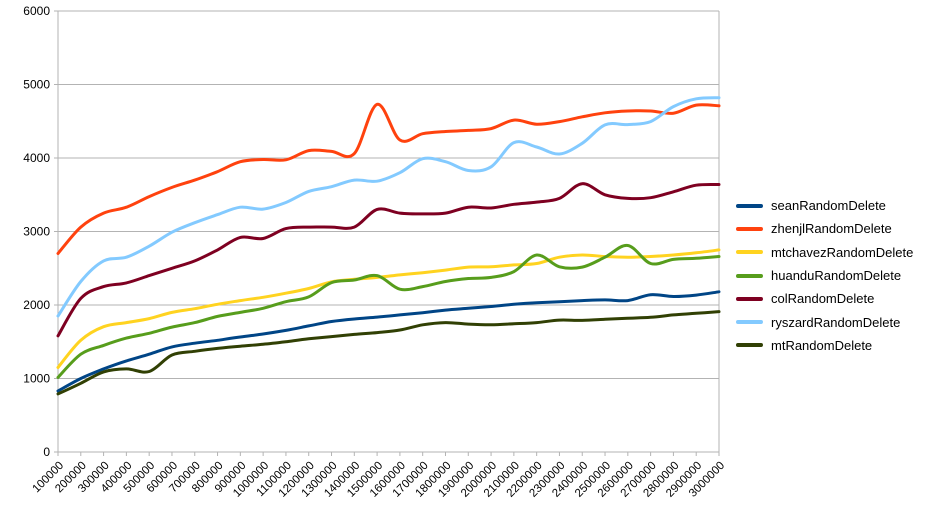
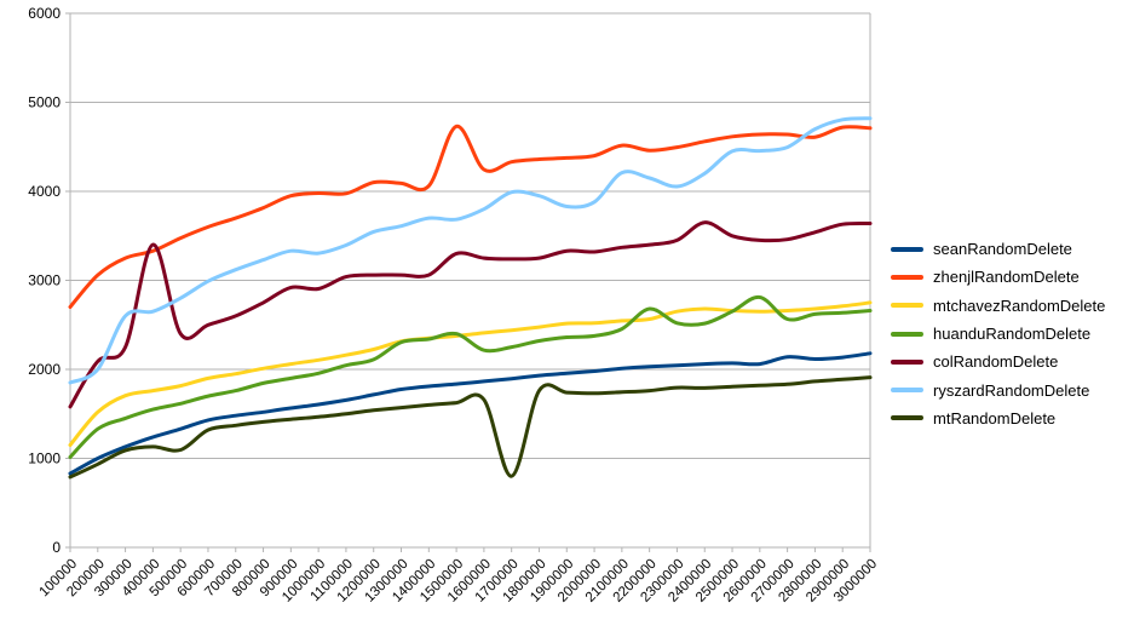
ryszardRandomDelete/200000: 2300 -> 2000
colRandomDelete/400000: 2300 -> 3400
mtRandomDelete/1700000: 1700 -> 800
